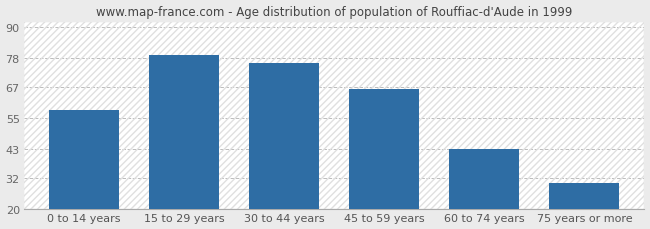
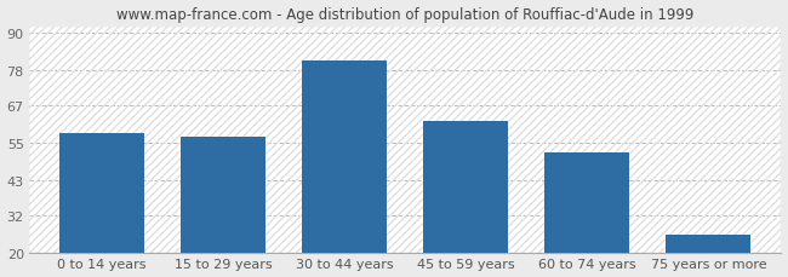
15 to 29 years: 79 -> 57
30 to 44 years: 76 -> 81
45 to 59 years: 66 -> 62
60 to 74 years: 43 -> 52
75 years or more: 30 -> 26
